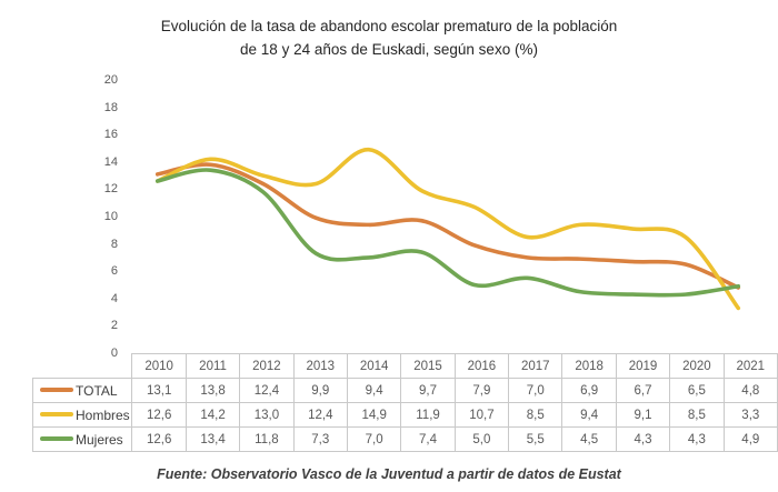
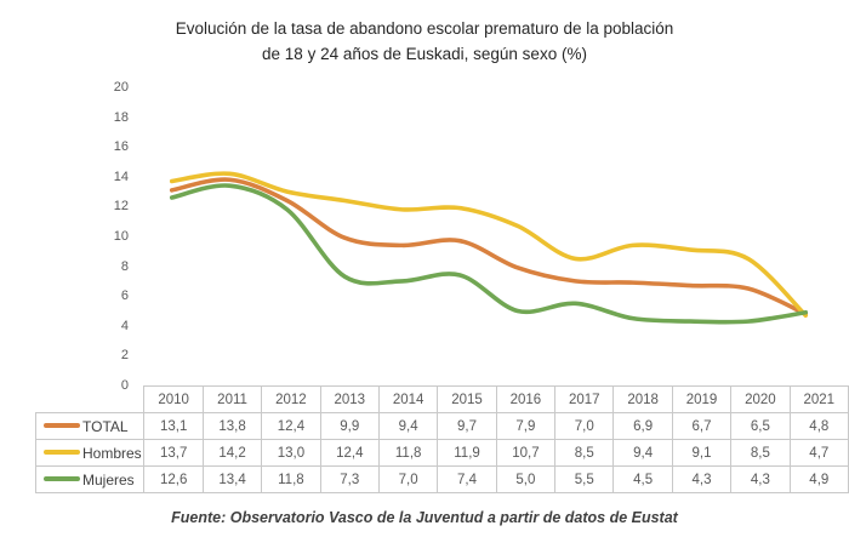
Hombres/2010: 12,6 -> 13,7
Hombres/2014: 14,9 -> 11,8
Hombres/2021: 3,3 -> 4,7
